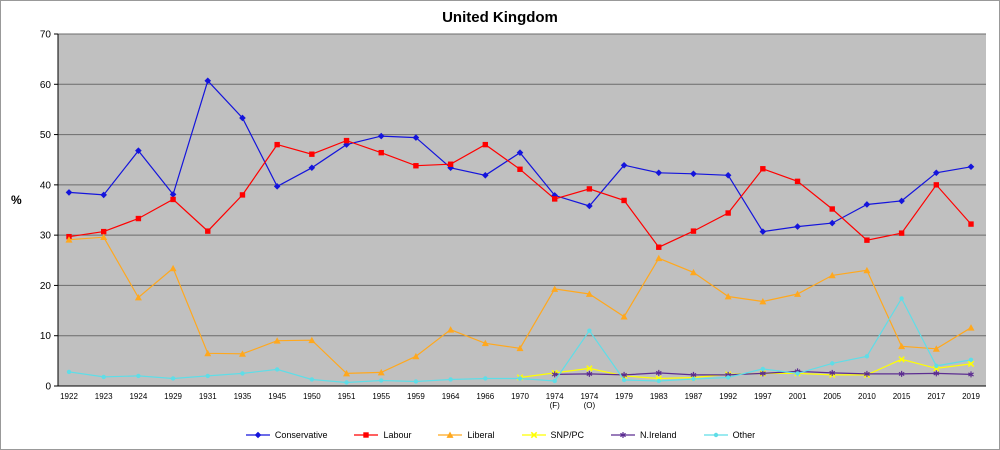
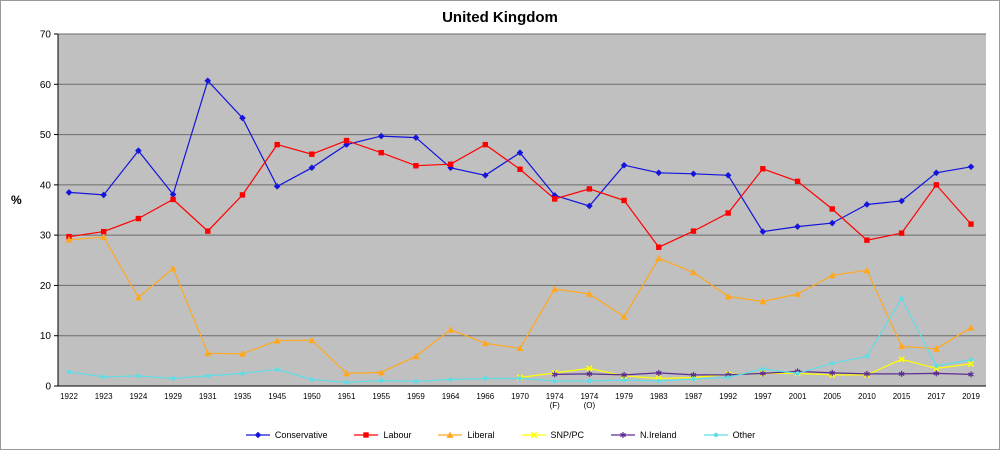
Other/1974 (O): 11 -> 1
